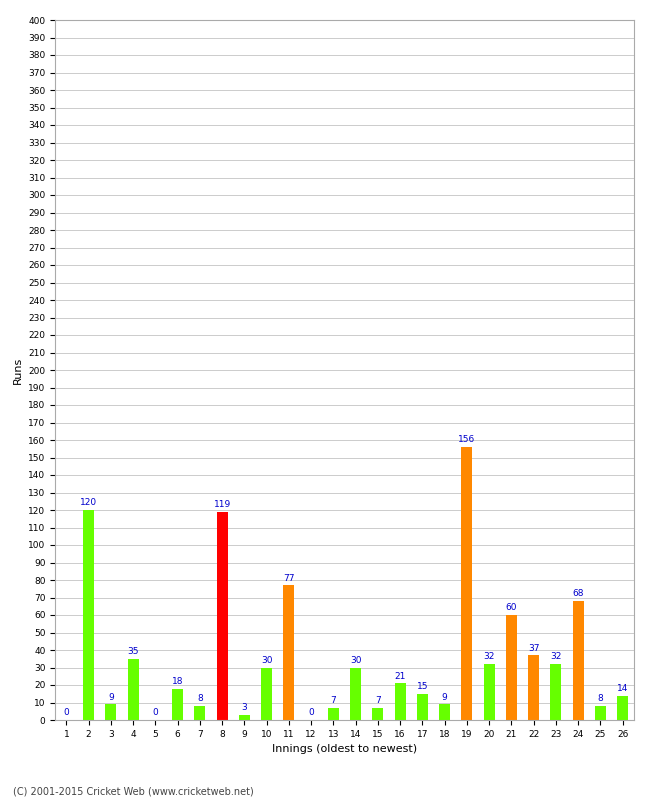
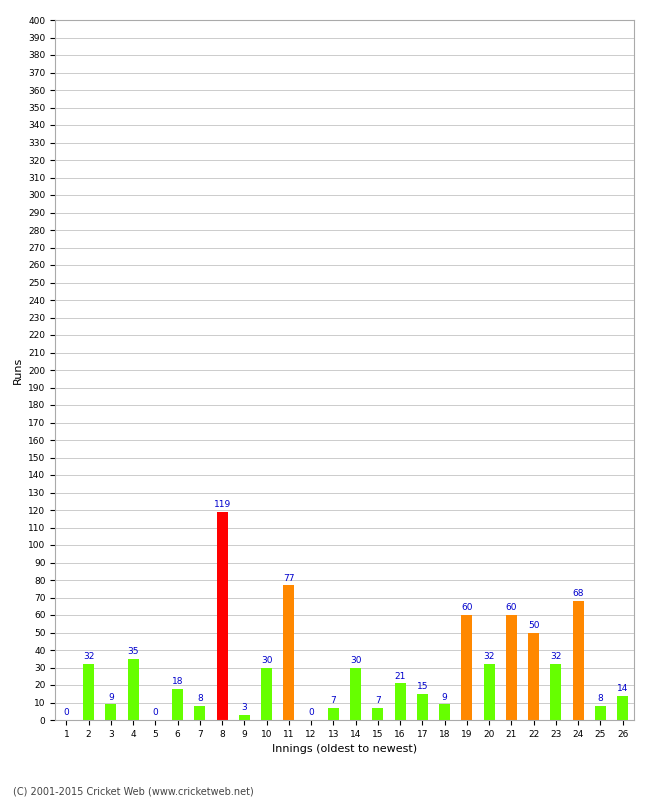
2: 120 -> 32
19: 156 -> 60
22: 37 -> 50
